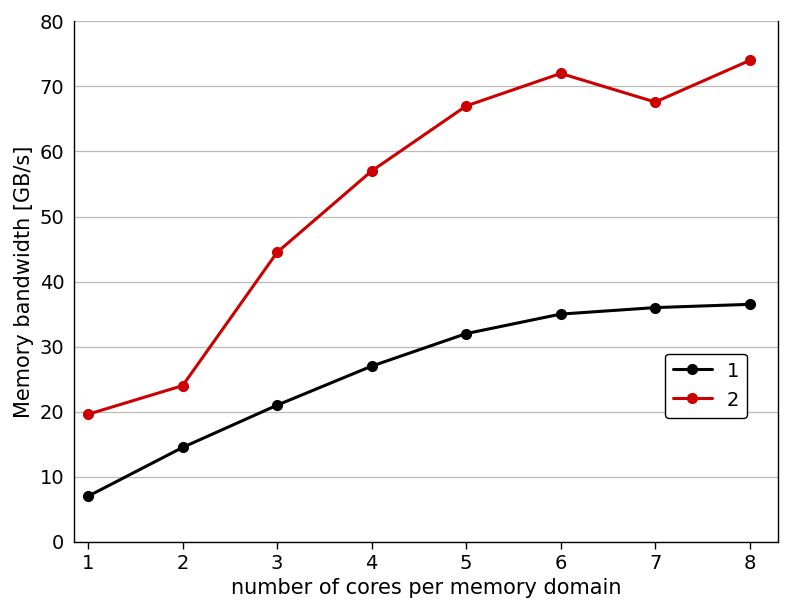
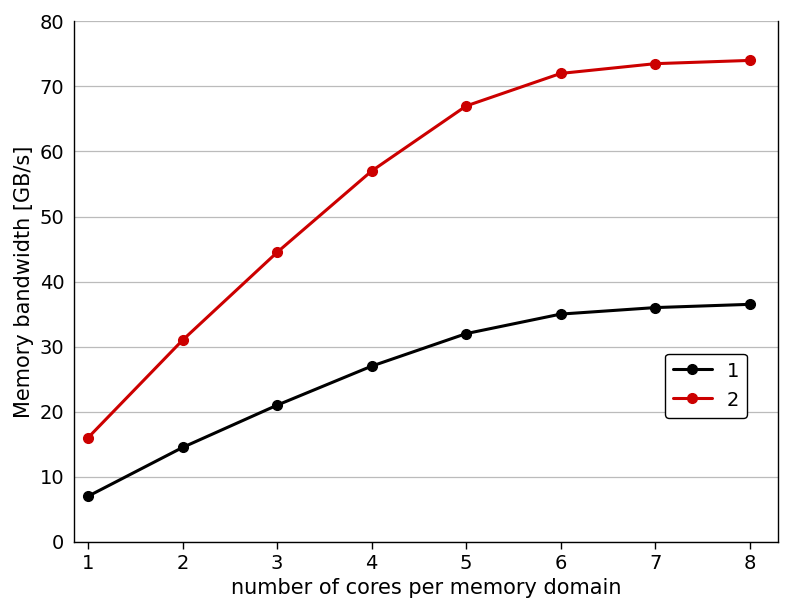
2/1: 19.6 -> 16.0
2/2: 24.0 -> 31.0
2/7: 67.6 -> 73.5
